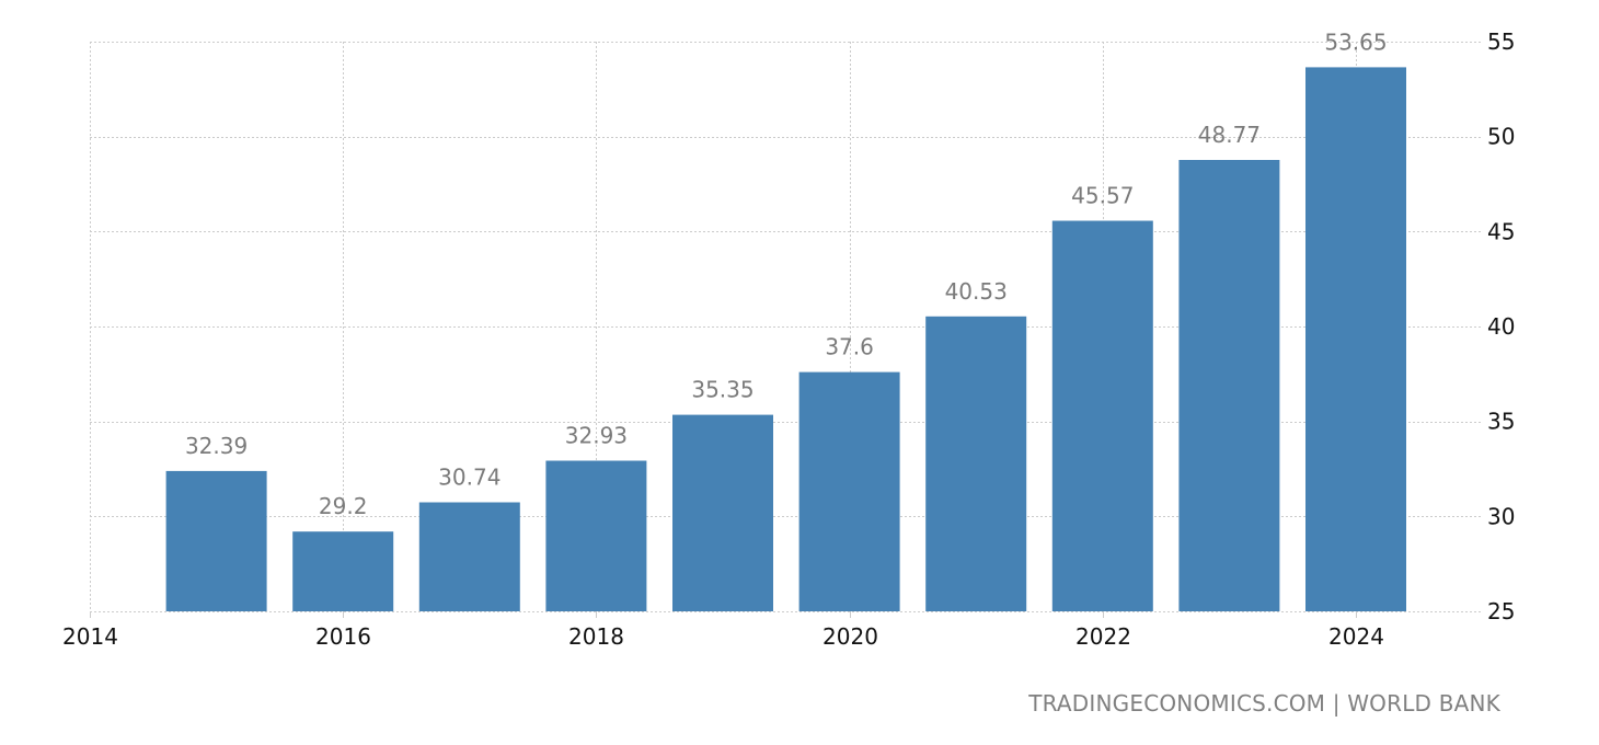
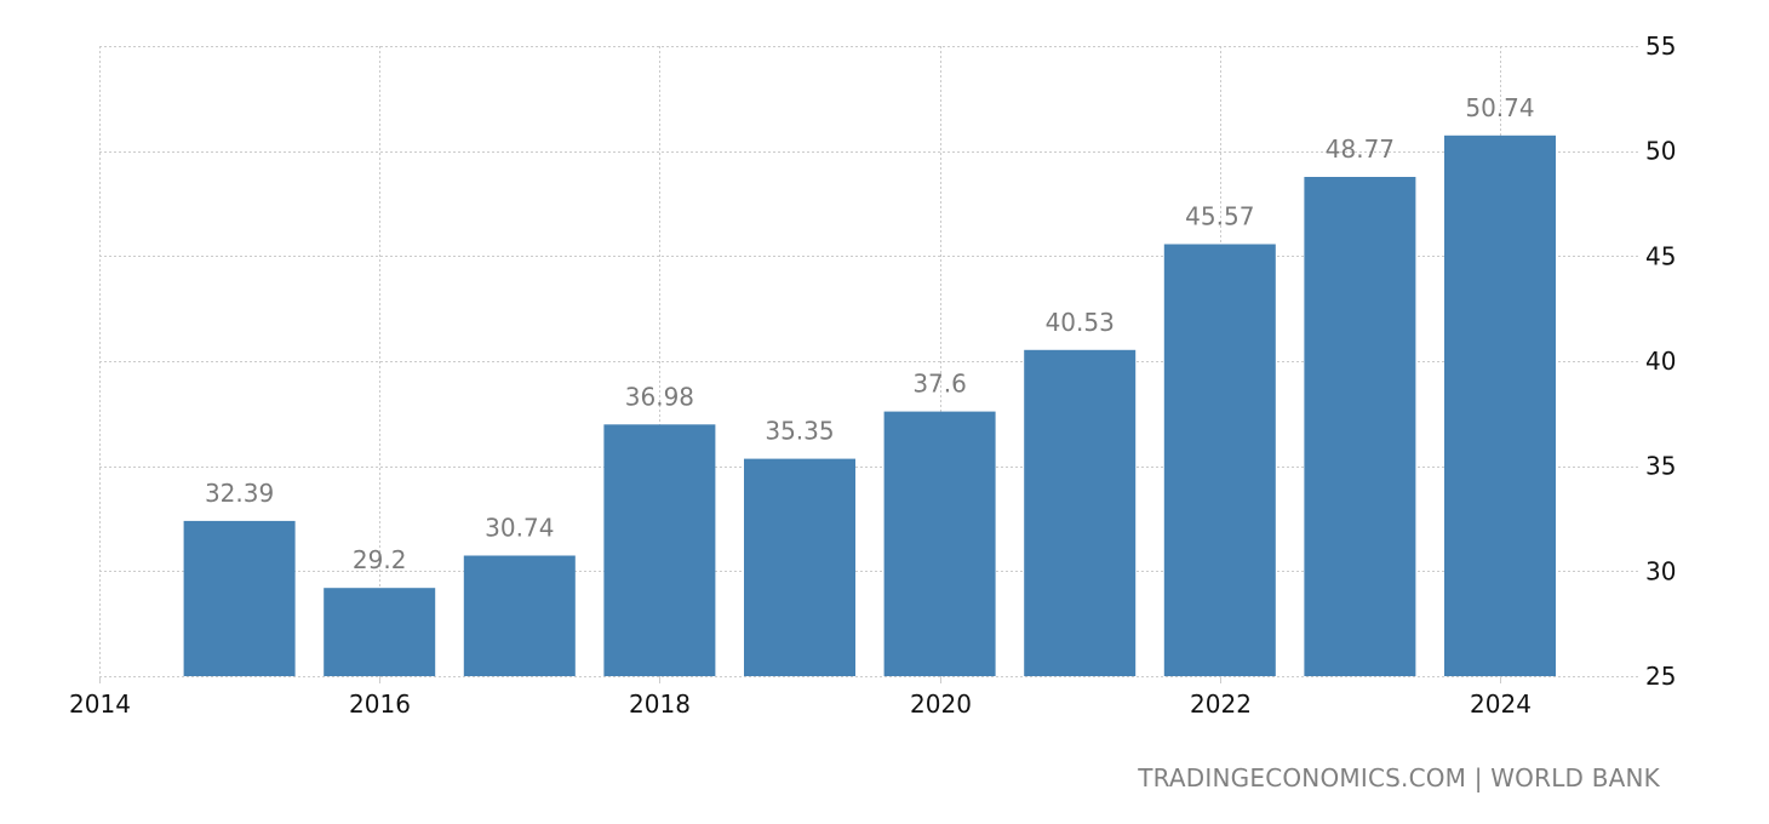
2018: 32.93 -> 36.98
2024: 53.65 -> 50.74
